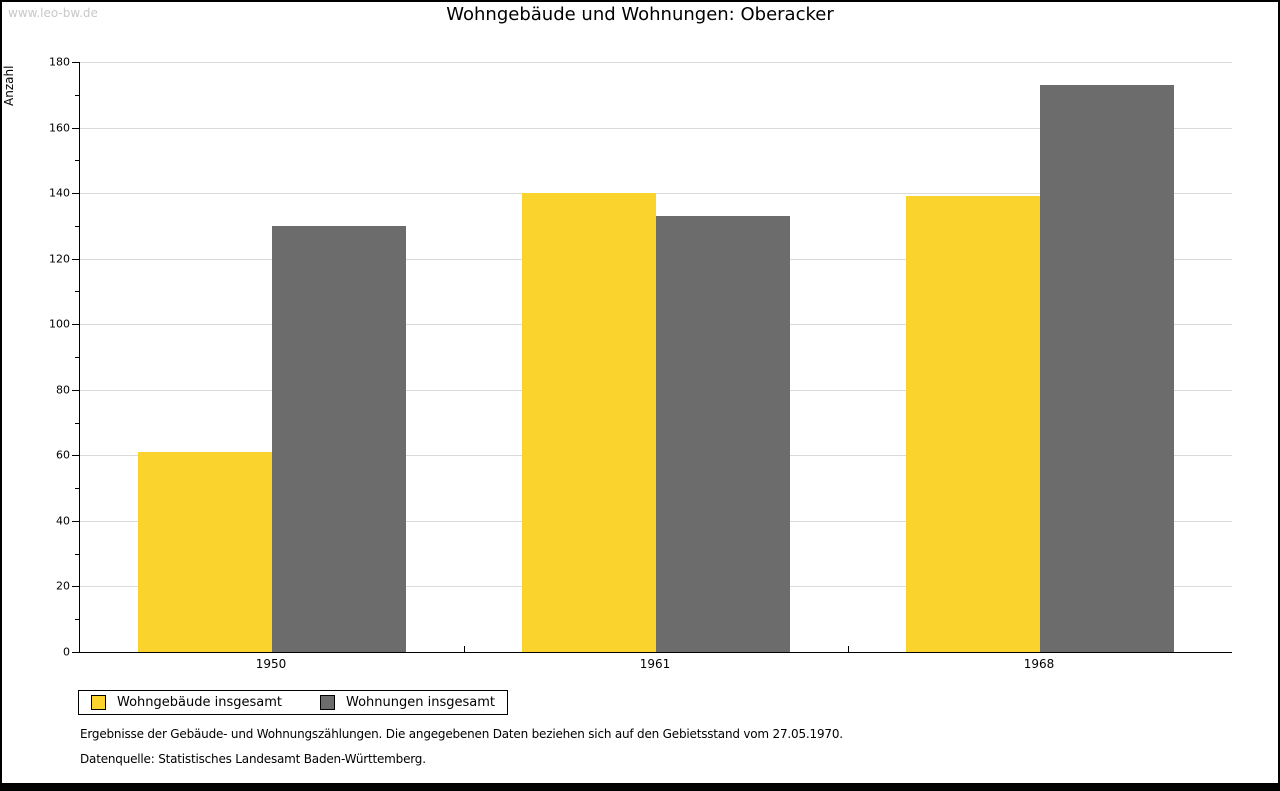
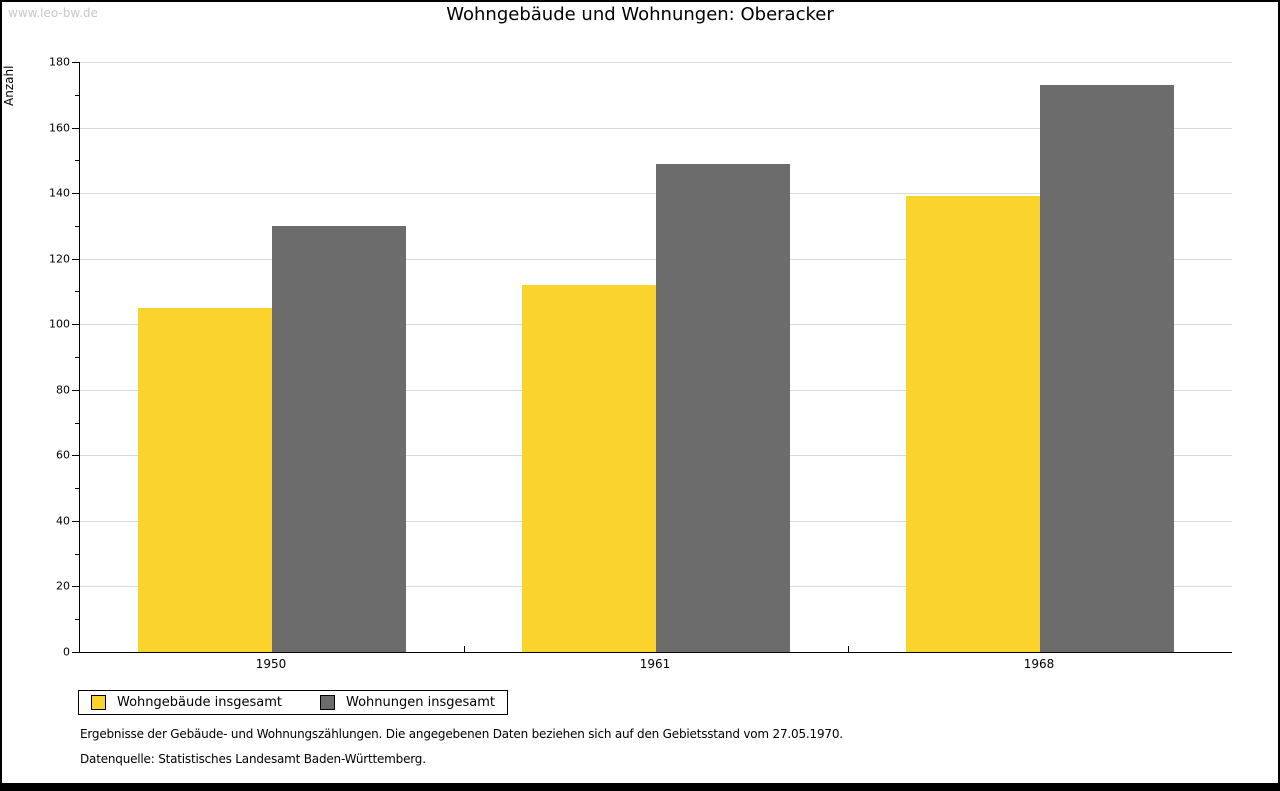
Wohngebäude insgesamt/1950: 61 -> 105
Wohngebäude insgesamt/1961: 140 -> 112
Wohnungen insgesamt/1961: 133 -> 149
